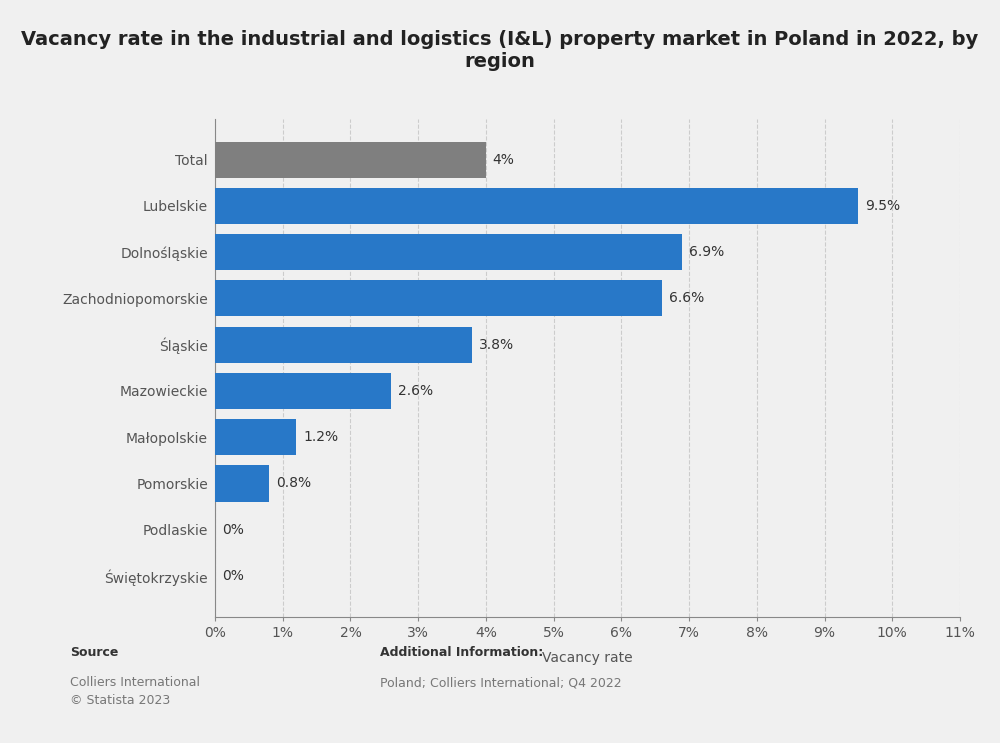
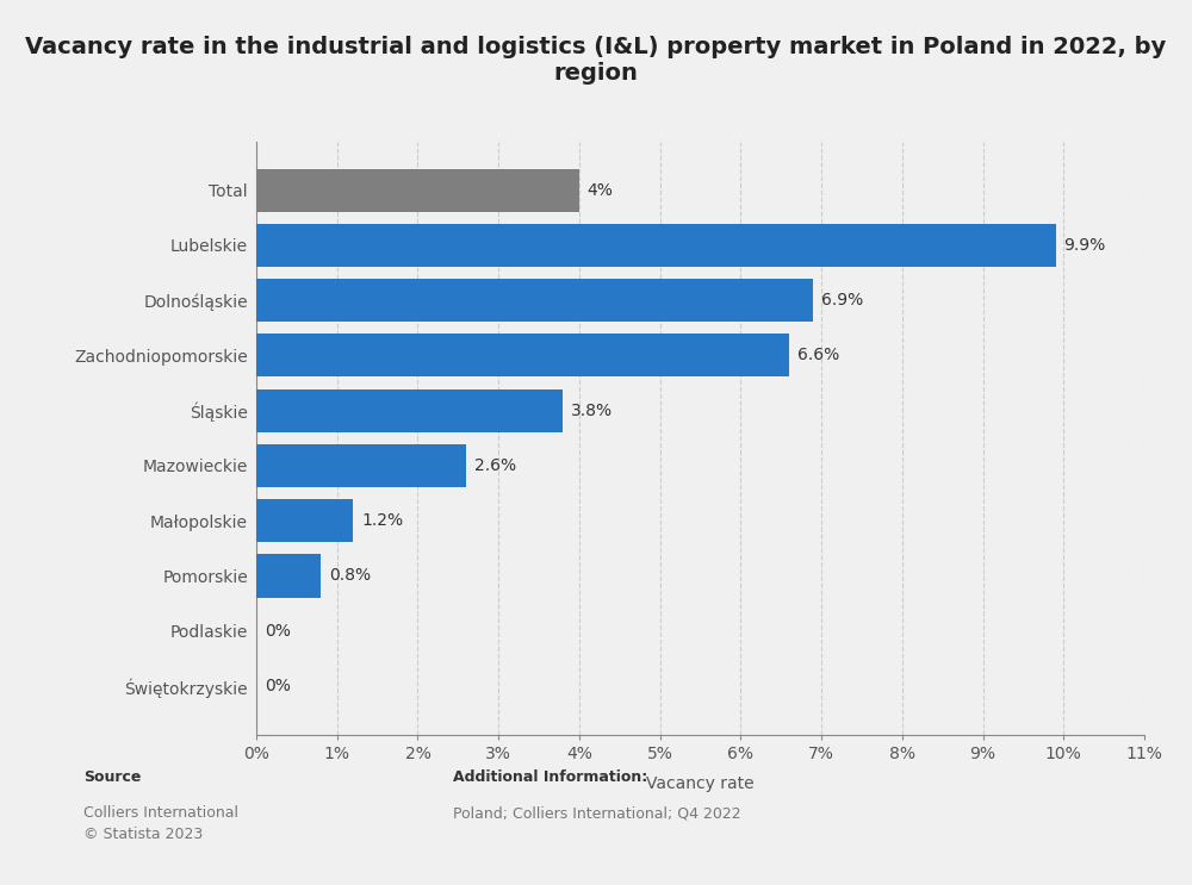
Lubelskie: 9.5% -> 9.9%
